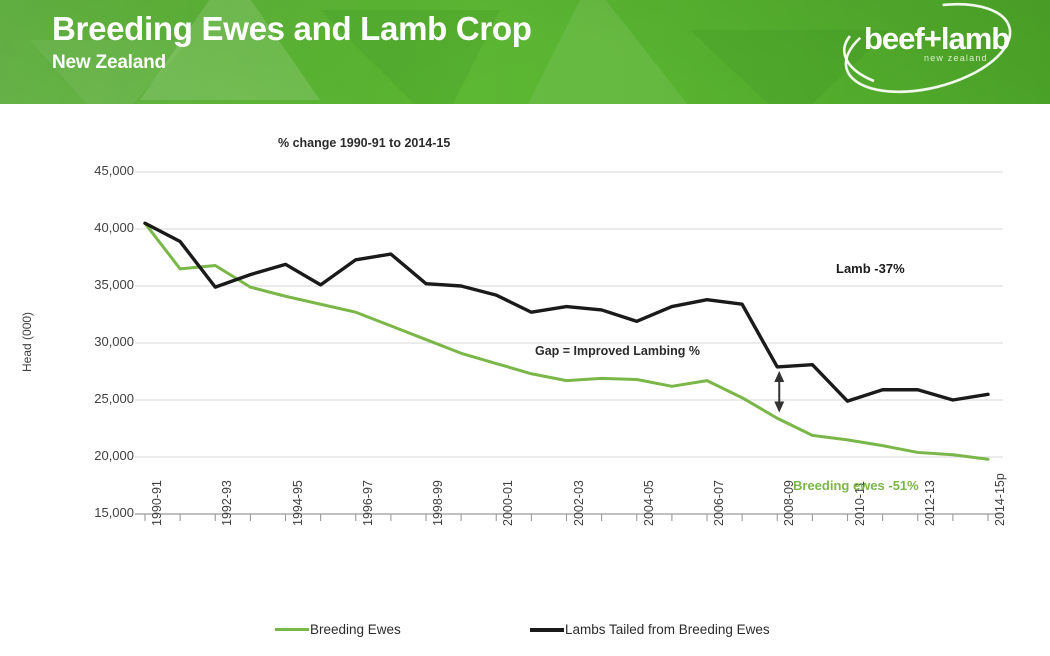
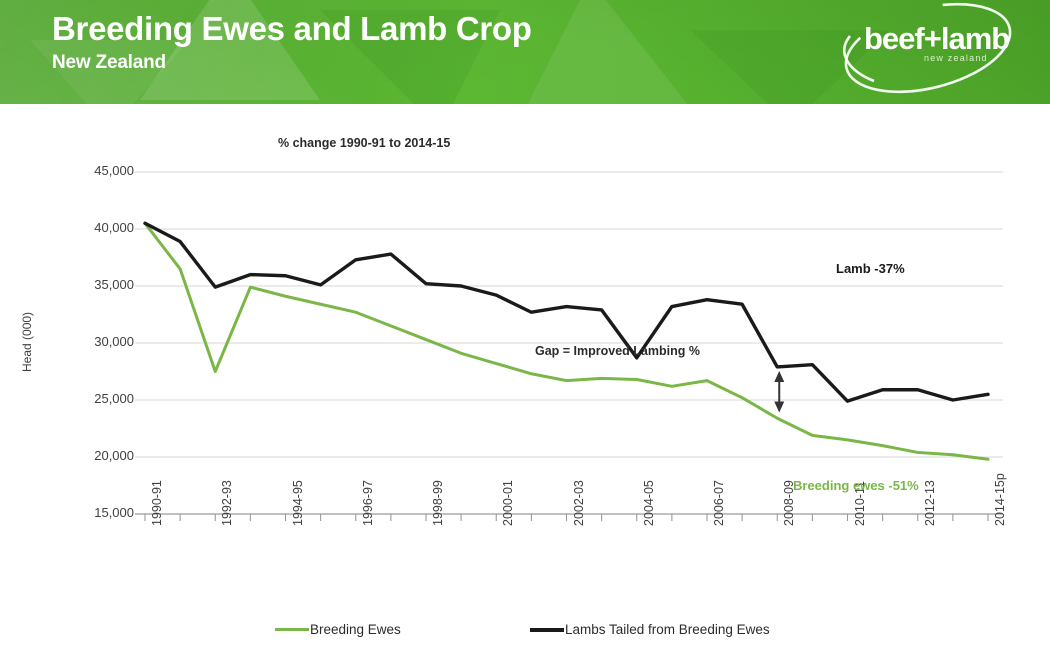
Breeding Ewes/1992-93: 36800 -> 27500
Lambs Tailed from Breeding Ewes/1994-95: 36900 -> 35900
Lambs Tailed from Breeding Ewes/2004-05: 31900 -> 28700
